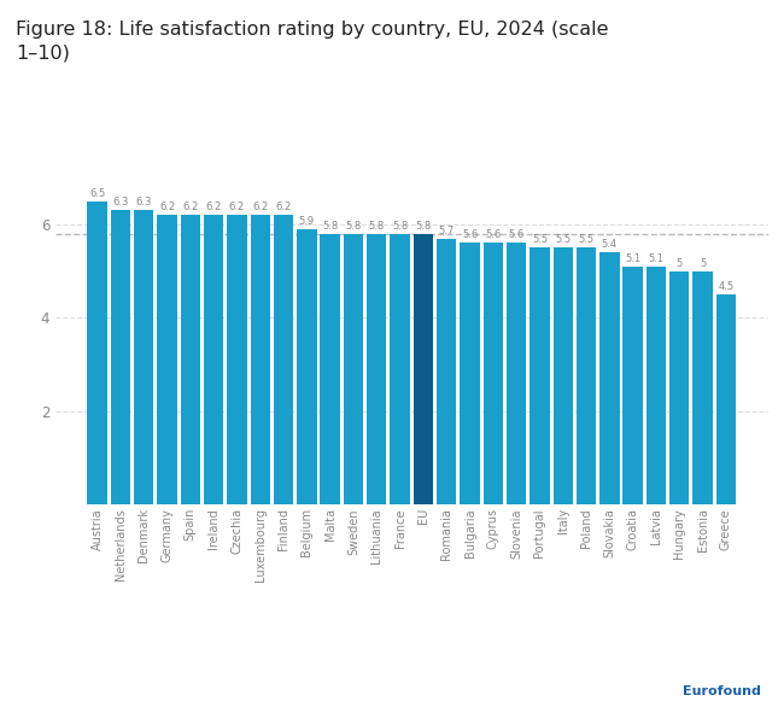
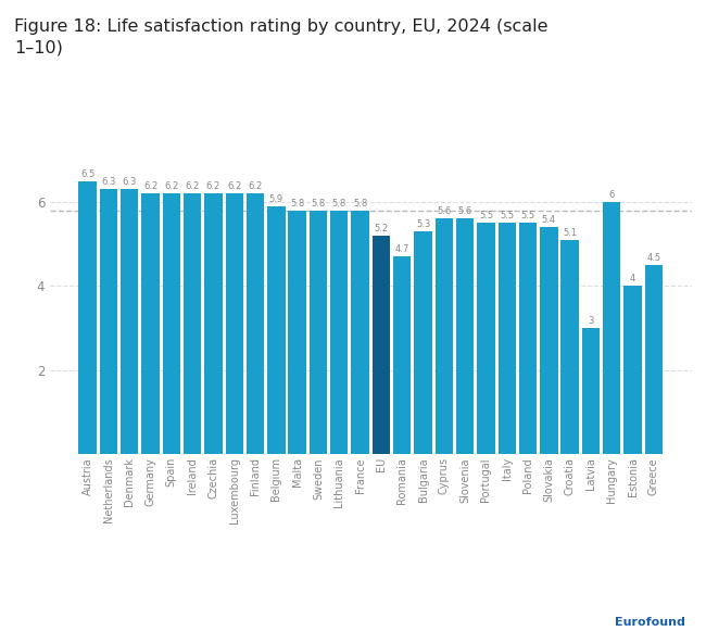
EU: 5.8 -> 5.2
Romania: 5.7 -> 4.7
Bulgaria: 5.6 -> 5.3
Latvia: 5.1 -> 3
Hungary: 5 -> 6
Estonia: 5 -> 4
